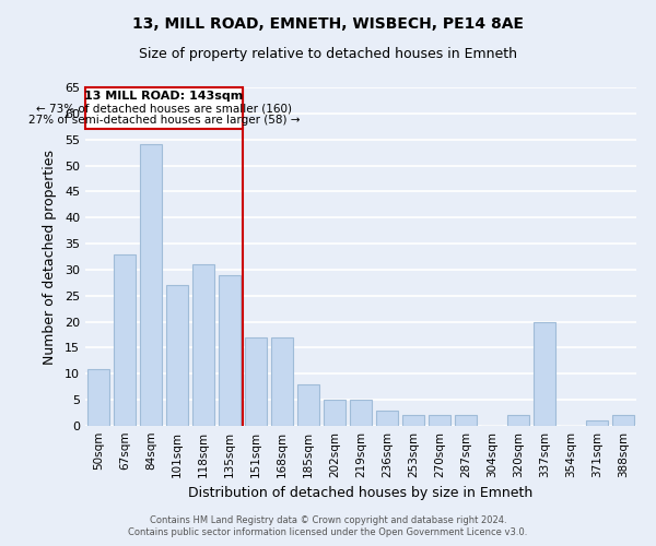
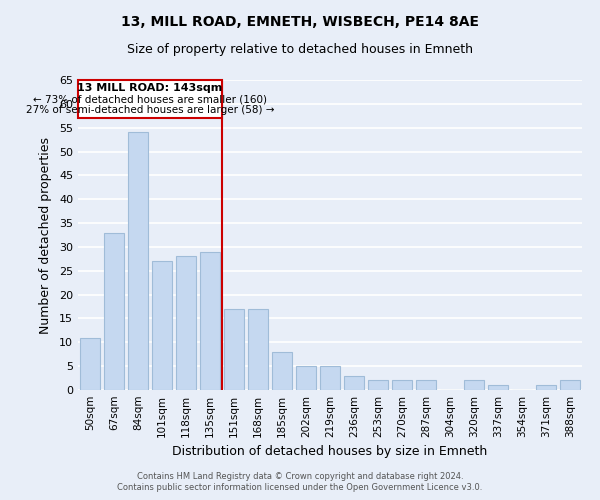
118sqm: 31 -> 28
337sqm: 20 -> 1
